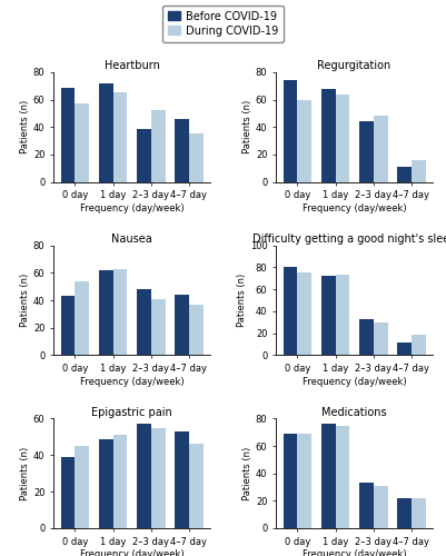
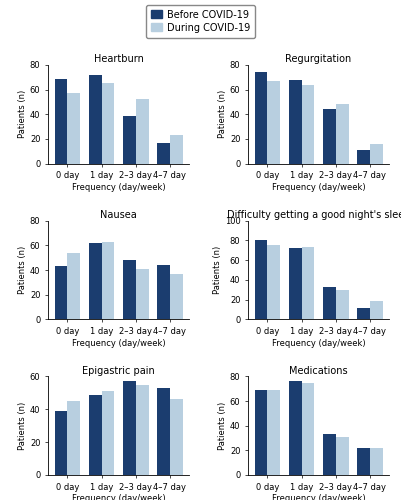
Heartburn/Before COVID-19/4–7 day: 46 -> 17
Heartburn/During COVID-19/4–7 day: 35 -> 23
Regurgitation/During COVID-19/0 day: 60 -> 67
